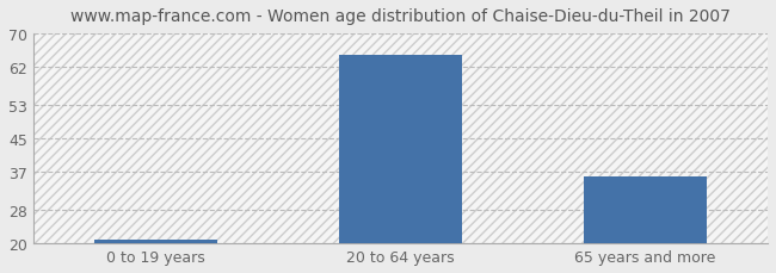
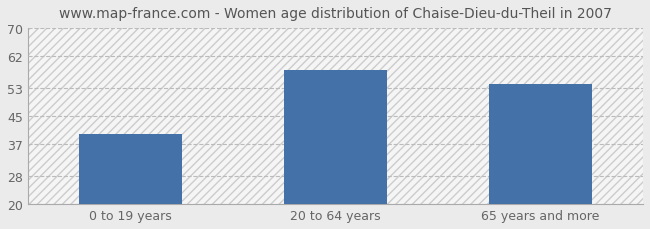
0 to 19 years: 21 -> 40
20 to 64 years: 65 -> 58
65 years and more: 36 -> 54
